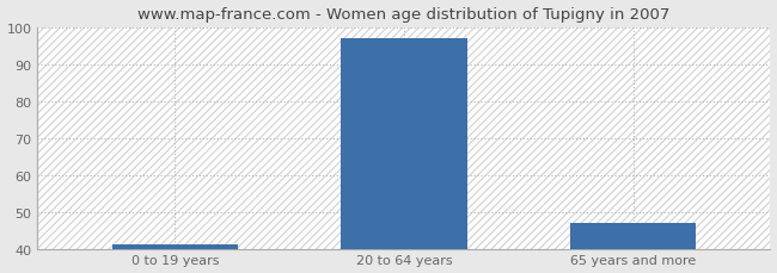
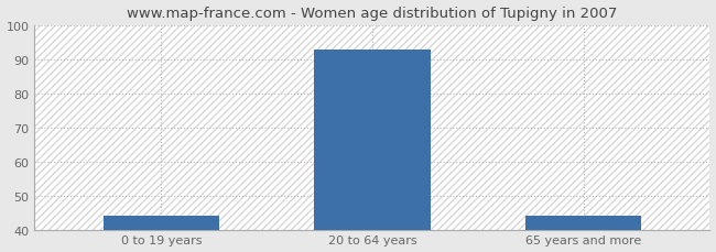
0 to 19 years: 41 -> 44
20 to 64 years: 97 -> 93
65 years and more: 47 -> 44
